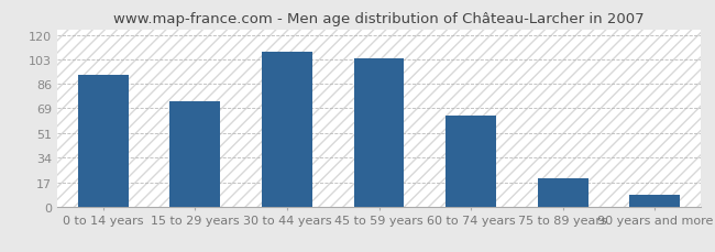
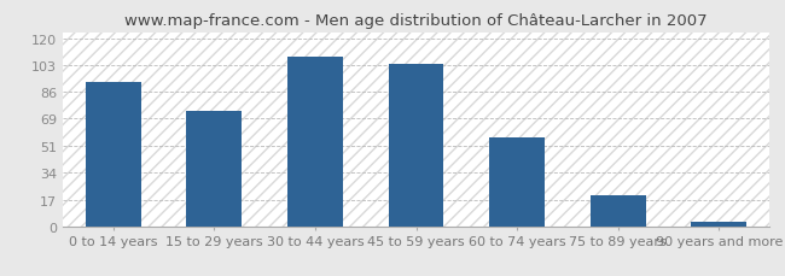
60 to 74 years: 64 -> 57
90 years and more: 8 -> 3
